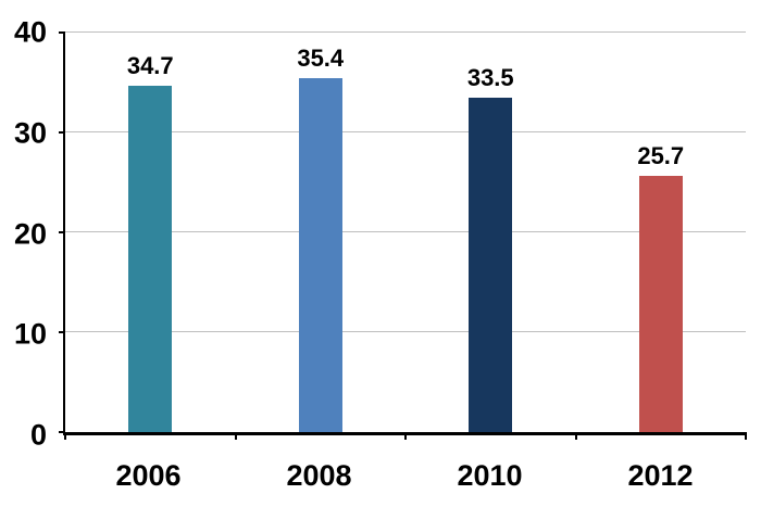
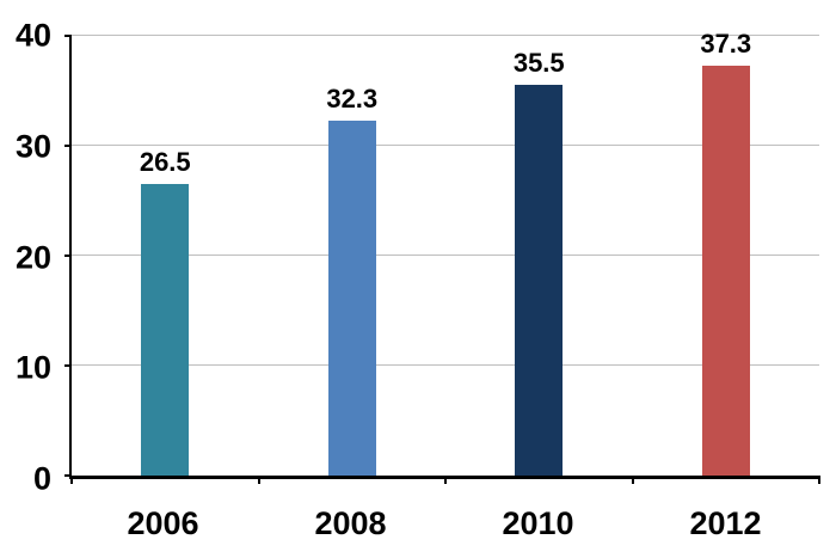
2006: 34.7 -> 26.5
2008: 35.4 -> 32.3
2010: 33.5 -> 35.5
2012: 25.7 -> 37.3
